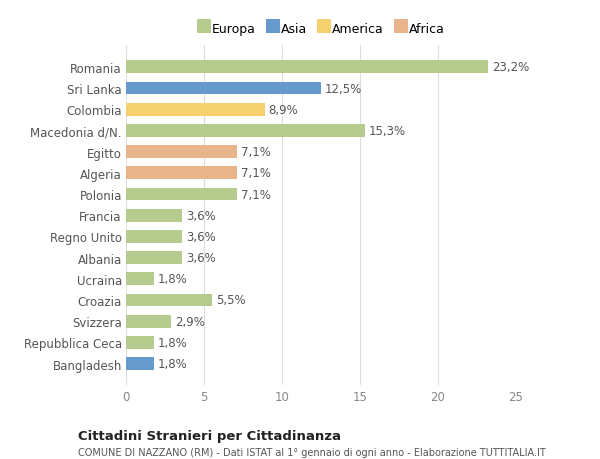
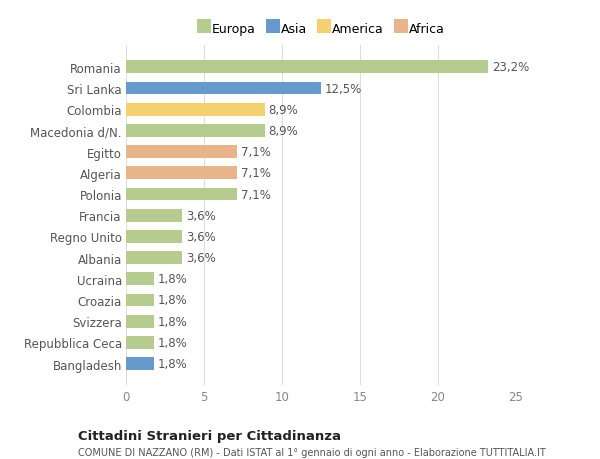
Macedonia d/N.: 15,3% -> 8,9%
Croazia: 5,5% -> 1,8%
Svizzera: 2,9% -> 1,8%
